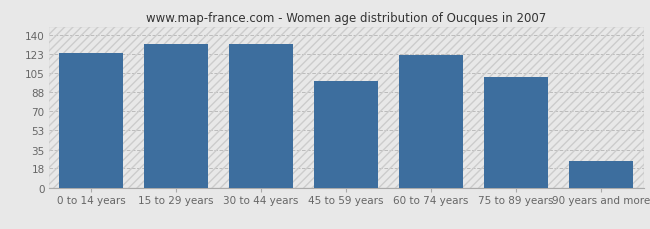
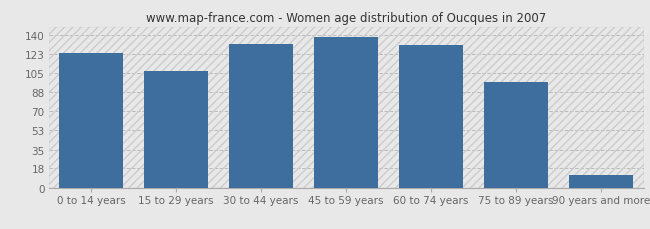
15 to 29 years: 132 -> 107
45 to 59 years: 98 -> 138
60 to 74 years: 122 -> 131
75 to 89 years: 102 -> 97
90 years and more: 24 -> 12
